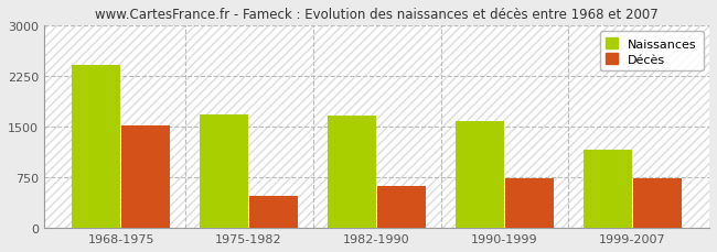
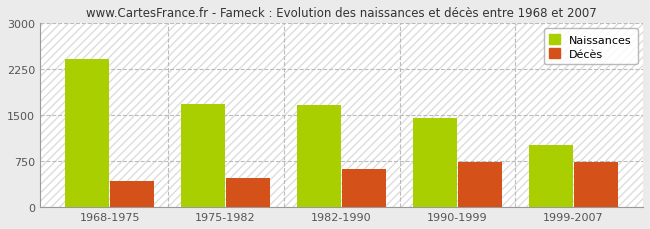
Décès/1968-1975: 1520 -> 430
Naissances/1990-1999: 1580 -> 1450
Naissances/1999-2007: 1160 -> 1010
